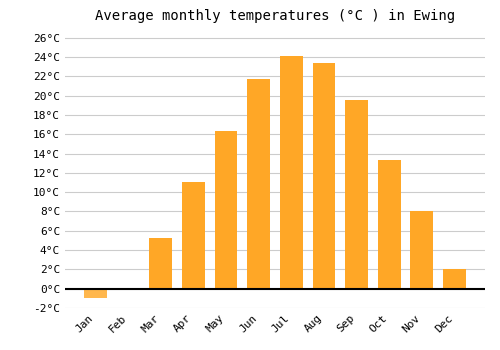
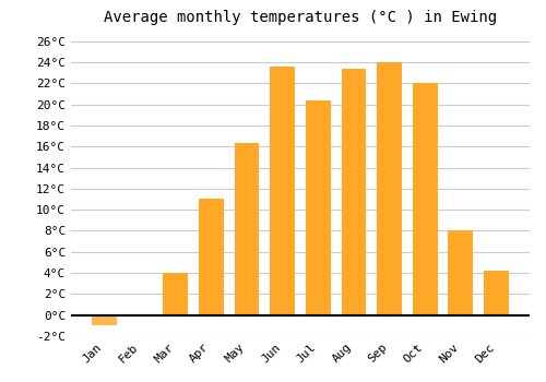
Mar: 5.3°C -> 4.0°C
Jun: 21.7°C -> 23.6°C
Jul: 24.1°C -> 20.4°C
Sep: 19.5°C -> 24.0°C
Oct: 13.3°C -> 22.0°C
Dec: 2.0°C -> 4.2°C
